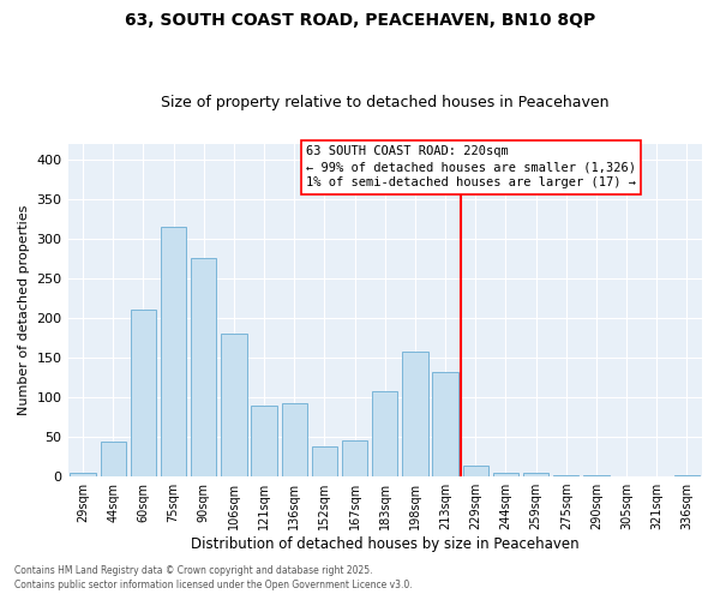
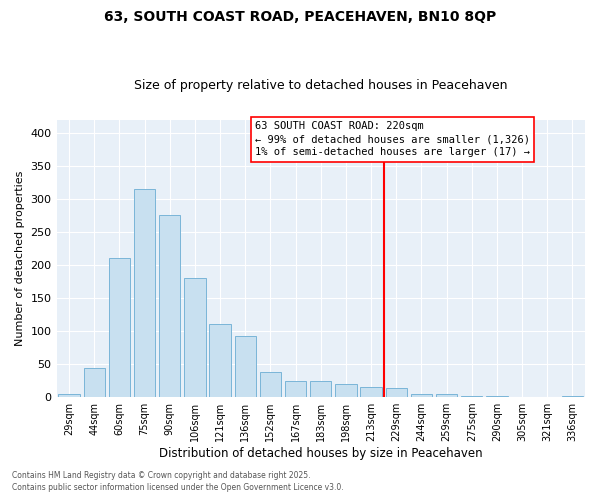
121sqm: 90 -> 110
167sqm: 46 -> 24
183sqm: 108 -> 24
198sqm: 158 -> 20
213sqm: 132 -> 15
